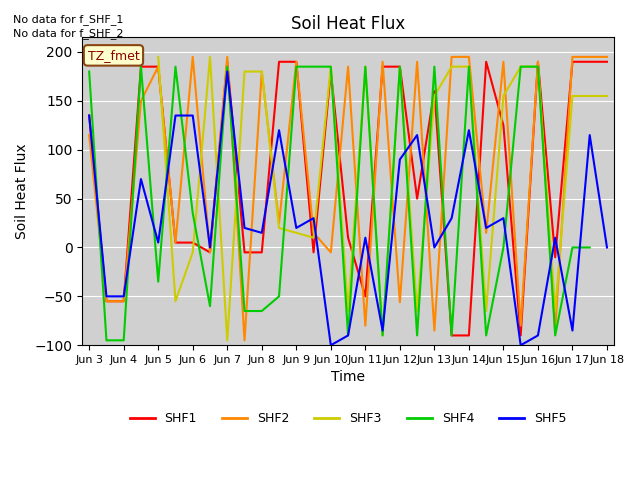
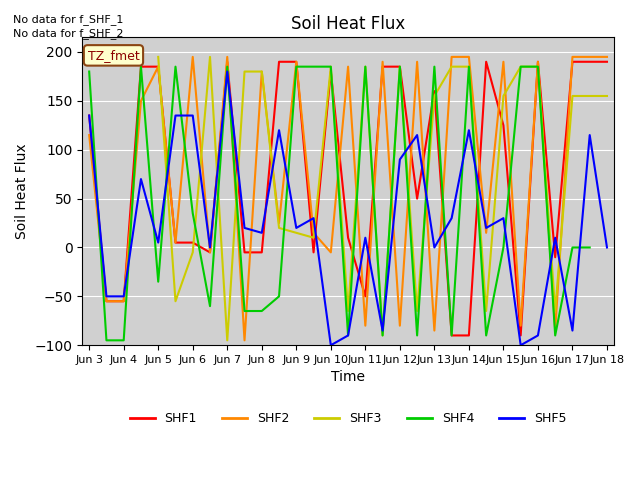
SHF2/Jun 12: -56 -> -80
